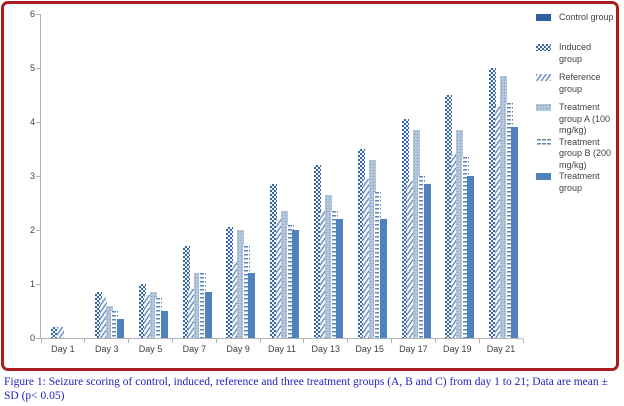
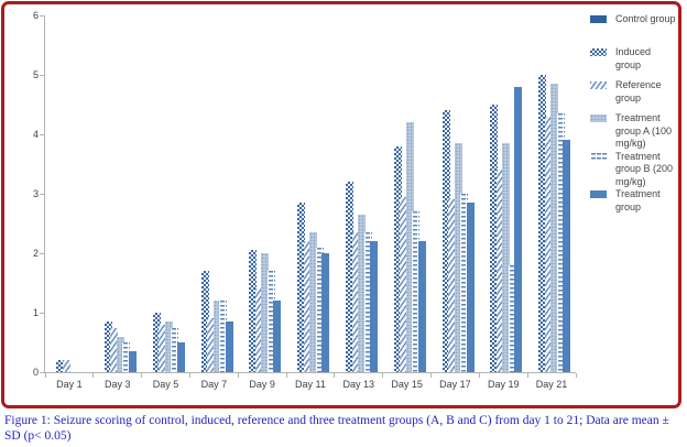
Induced group/Day 15: 3.5 -> 3.8
Treatment group A (100 mg/kg)/Day 15: 3.3 -> 4.2
Induced group/Day 17: 4.0 -> 4.4
Treatment group B (200 mg/kg)/Day 19: 3.4 -> 1.8
Treatment group/Day 19: 3.0 -> 4.8
